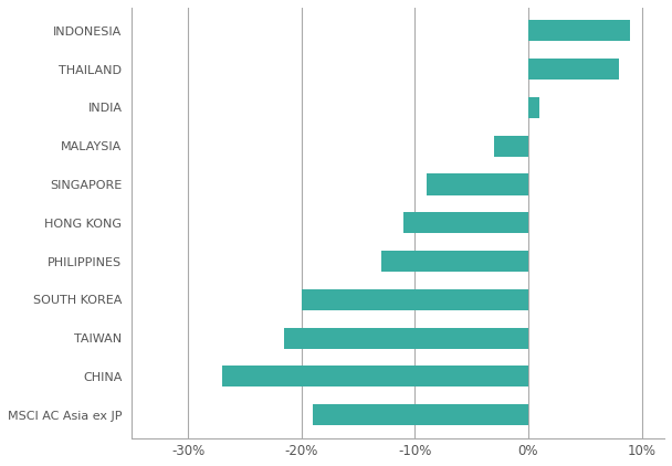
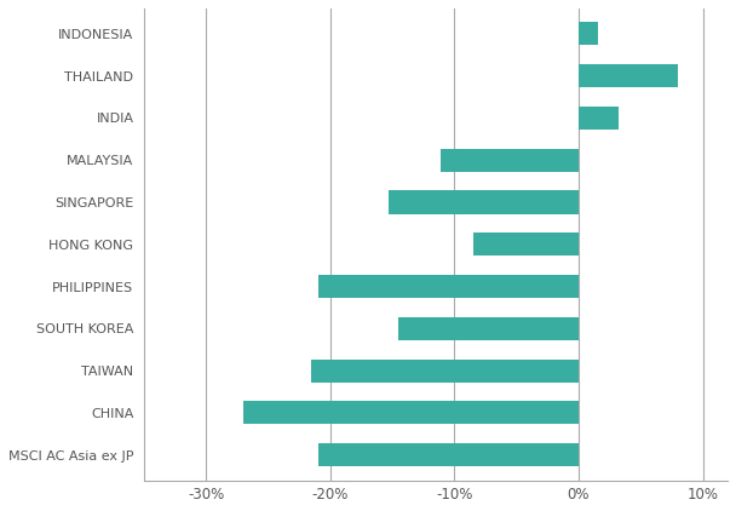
INDONESIA: 9.0% -> 1.6%
INDIA: 1.0% -> 3.2%
MALAYSIA: -3.0% -> -11.1%
SINGAPORE: -9.0% -> -15.3%
HONG KONG: -11.0% -> -8.5%
PHILIPPINES: -13.0% -> -20.9%
SOUTH KOREA: -20.0% -> -14.5%
MSCI AC Asia ex JP: -19.0% -> -20.9%
